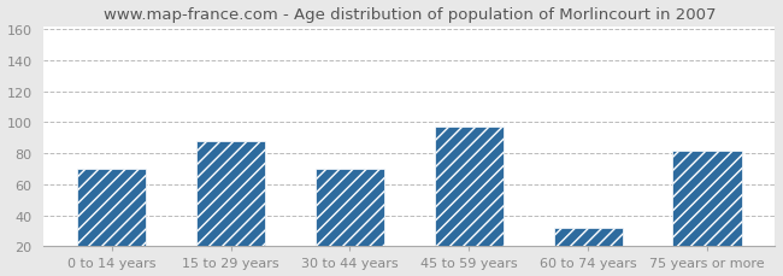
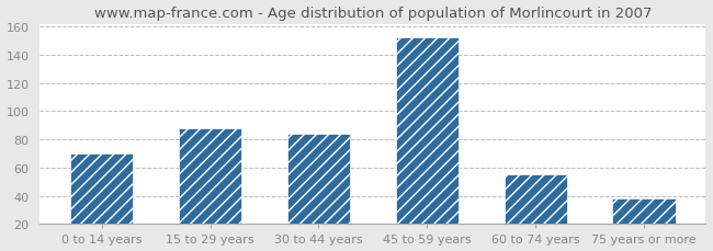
30 to 44 years: 70 -> 84
45 to 59 years: 97 -> 152
60 to 74 years: 32 -> 55
75 years or more: 82 -> 38
